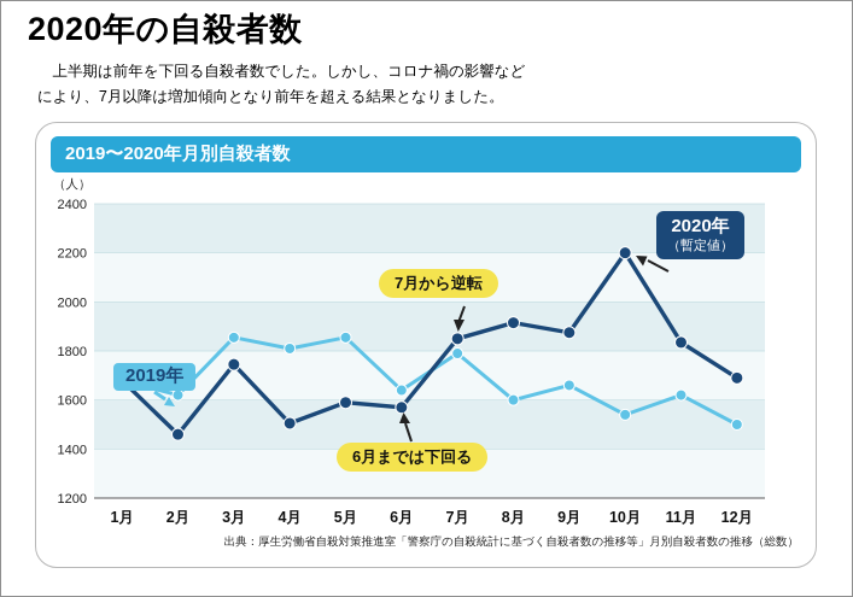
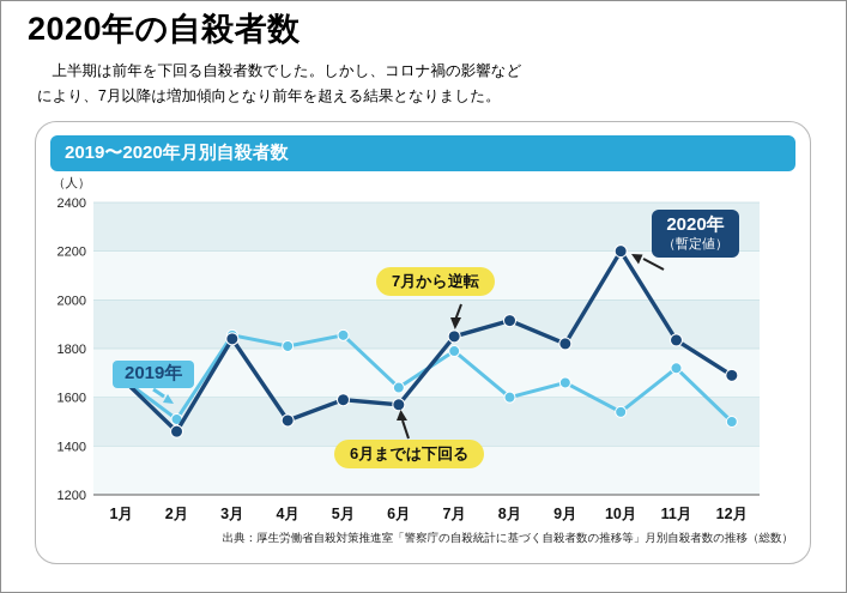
2019年/2月: 1620 -> 1510
2020年（暫定値）/3月: 1740 -> 1840
2020年（暫定値）/9月: 1880 -> 1820
2019年/11月: 1620 -> 1720
